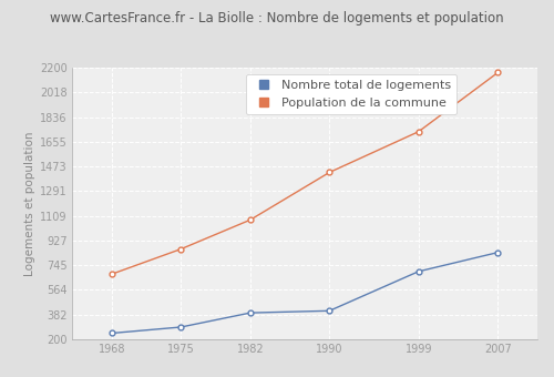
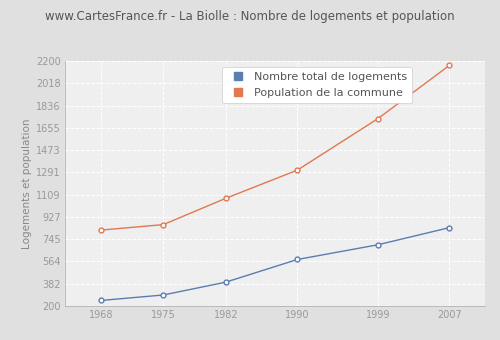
Population de la commune/1968: 680 -> 820
Nombre total de logements/1990: 410 -> 580
Population de la commune/1990: 1430 -> 1310
